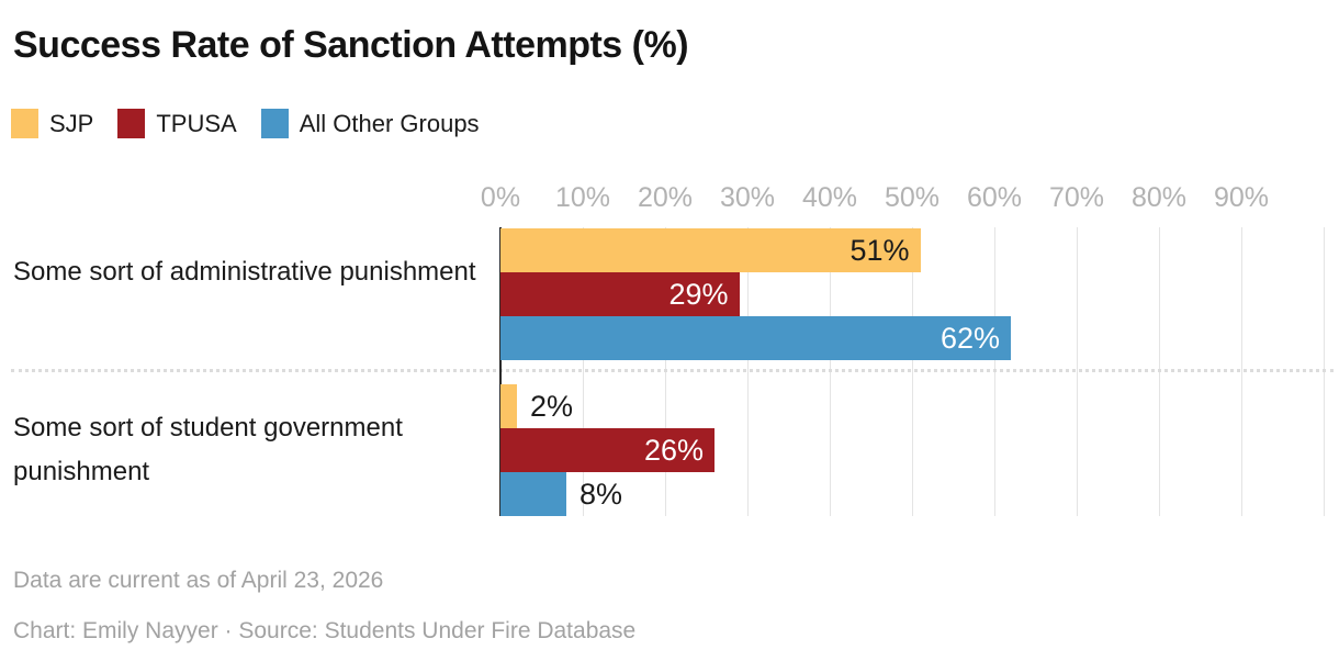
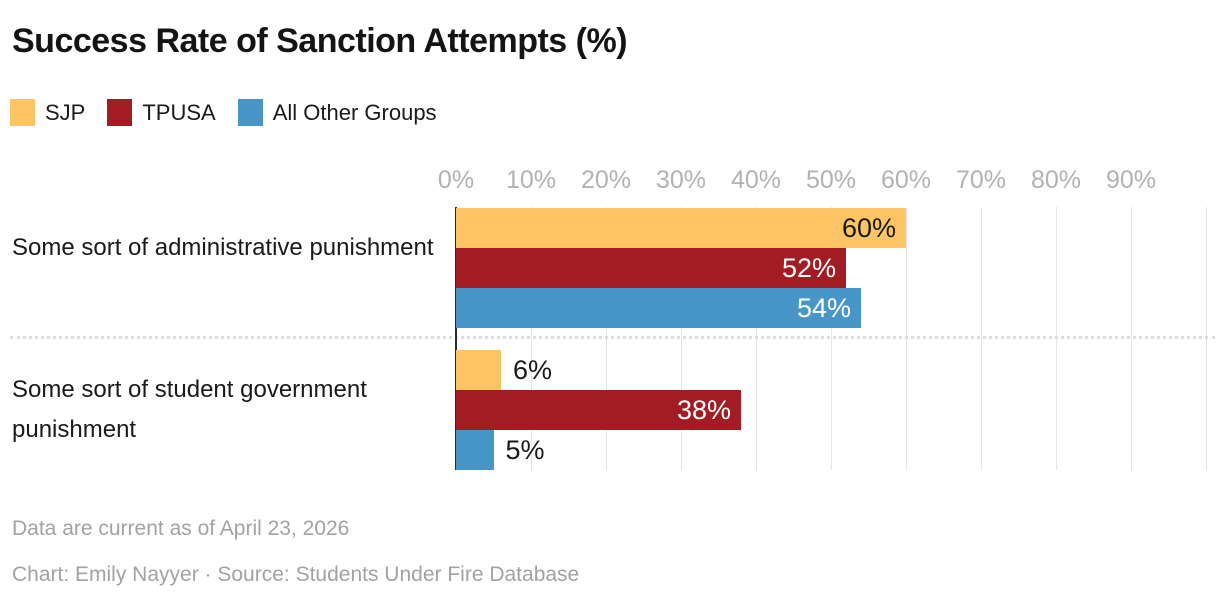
SJP/Some sort of administrative punishment: 51% -> 60%
TPUSA/Some sort of administrative punishment: 29% -> 52%
All Other Groups/Some sort of administrative punishment: 62% -> 54%
SJP/Some sort of student government punishment: 2% -> 6%
TPUSA/Some sort of student government punishment: 26% -> 38%
All Other Groups/Some sort of student government punishment: 8% -> 5%
